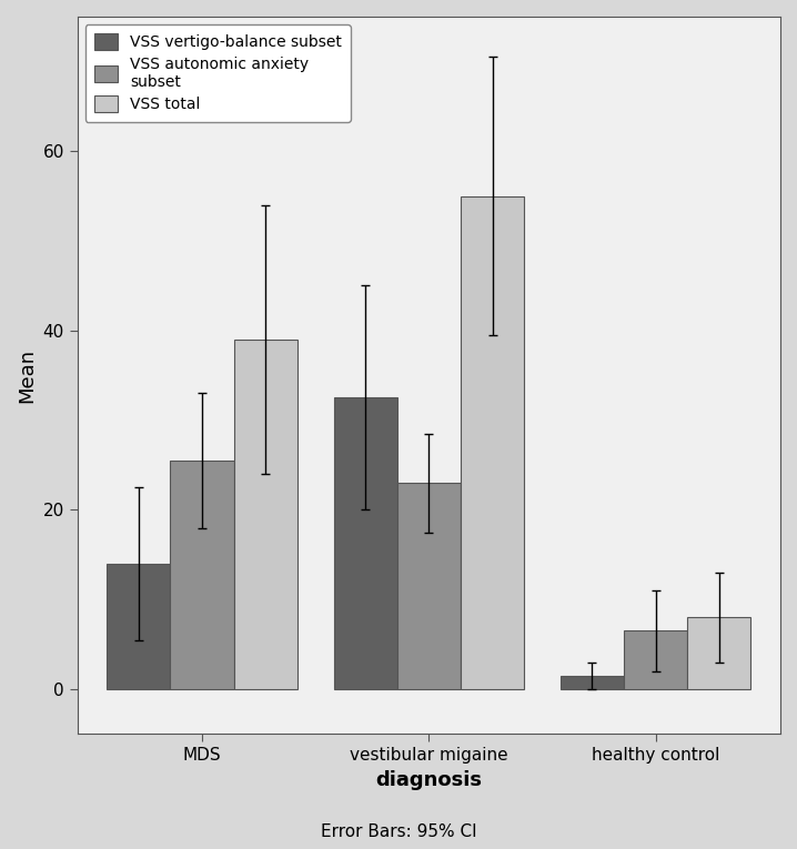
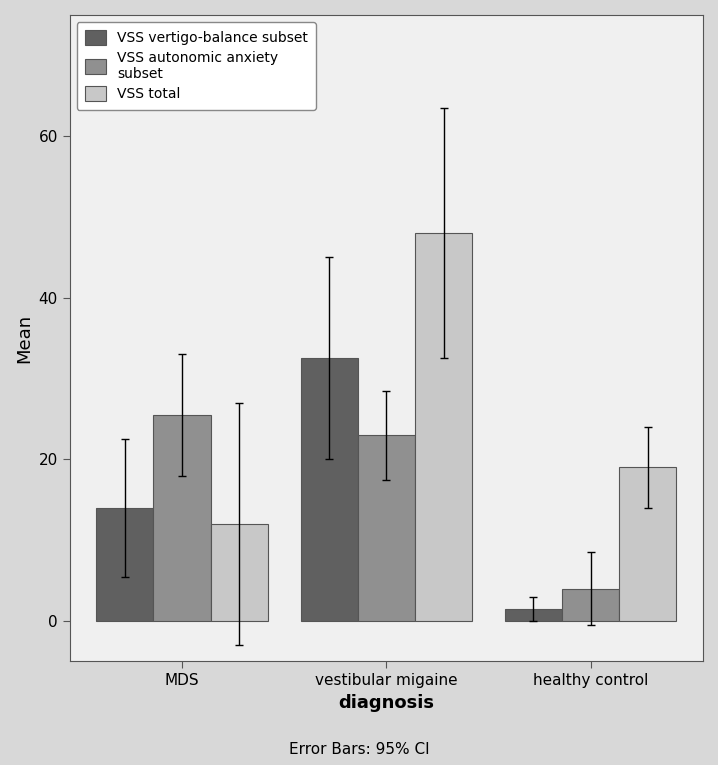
VSS total/MDS: 39 -> 12
VSS total/vestibular migaine: 55 -> 48
VSS autonomic anxiety subset/healthy control: 6.5 -> 4.0
VSS total/healthy control: 8 -> 19
